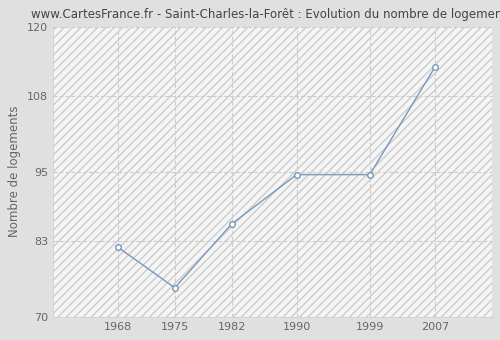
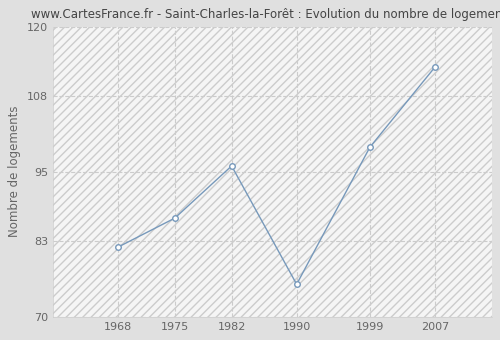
1975: 75.0 -> 87.0
1982: 86.0 -> 96.0
1990: 94.5 -> 75.6
1999: 94.5 -> 99.2
